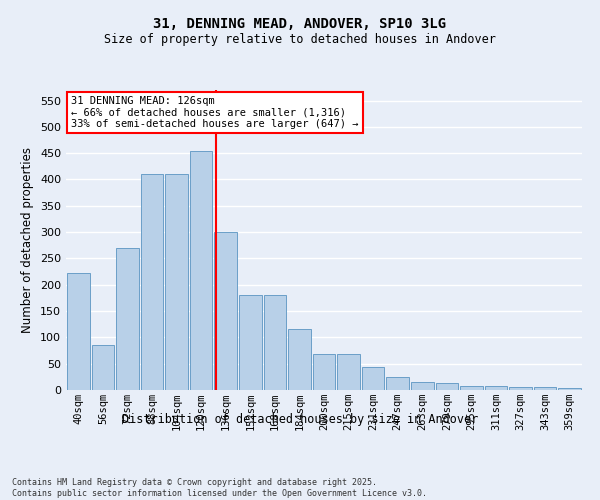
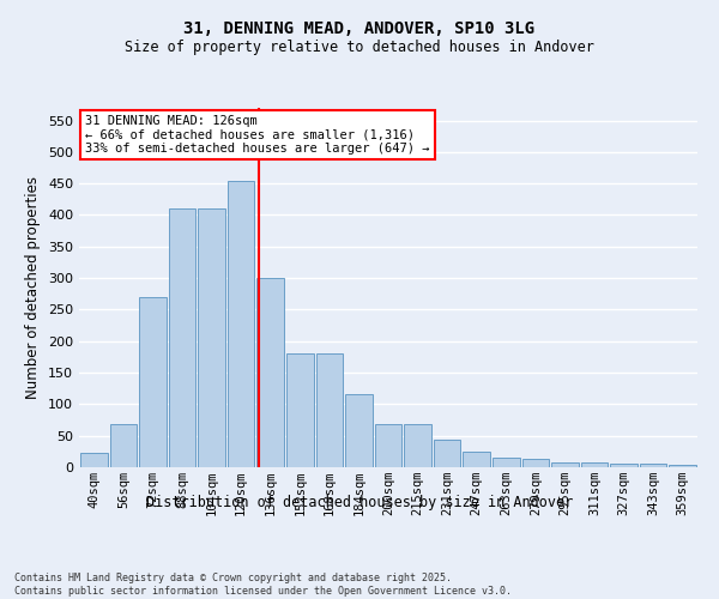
40sqm: 222 -> 23
56sqm: 86 -> 68
